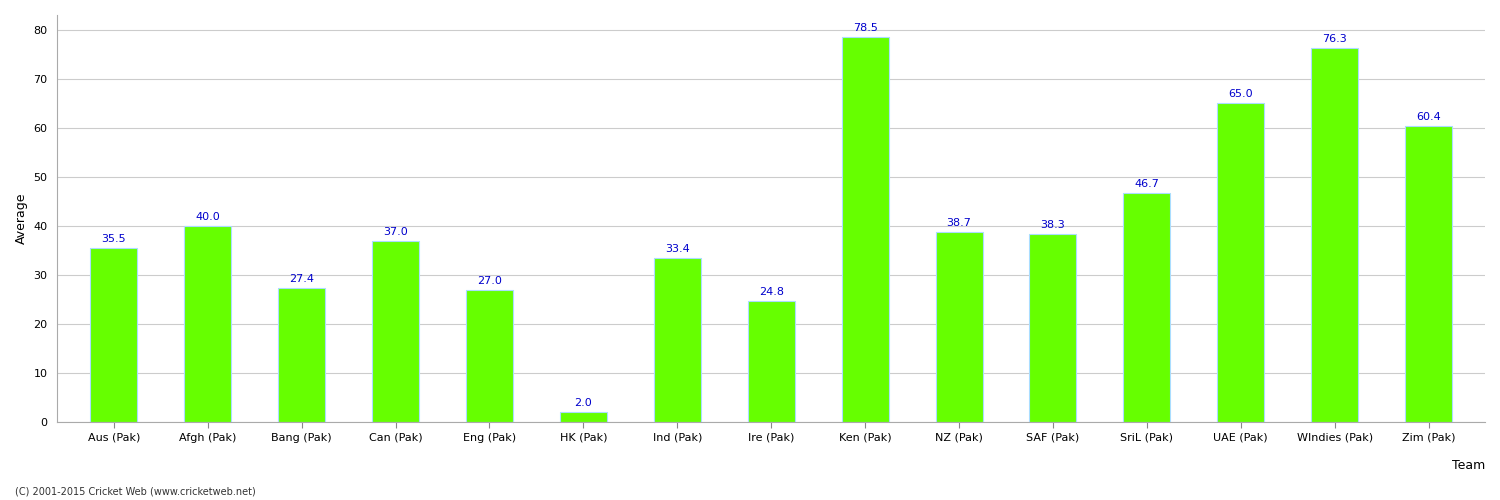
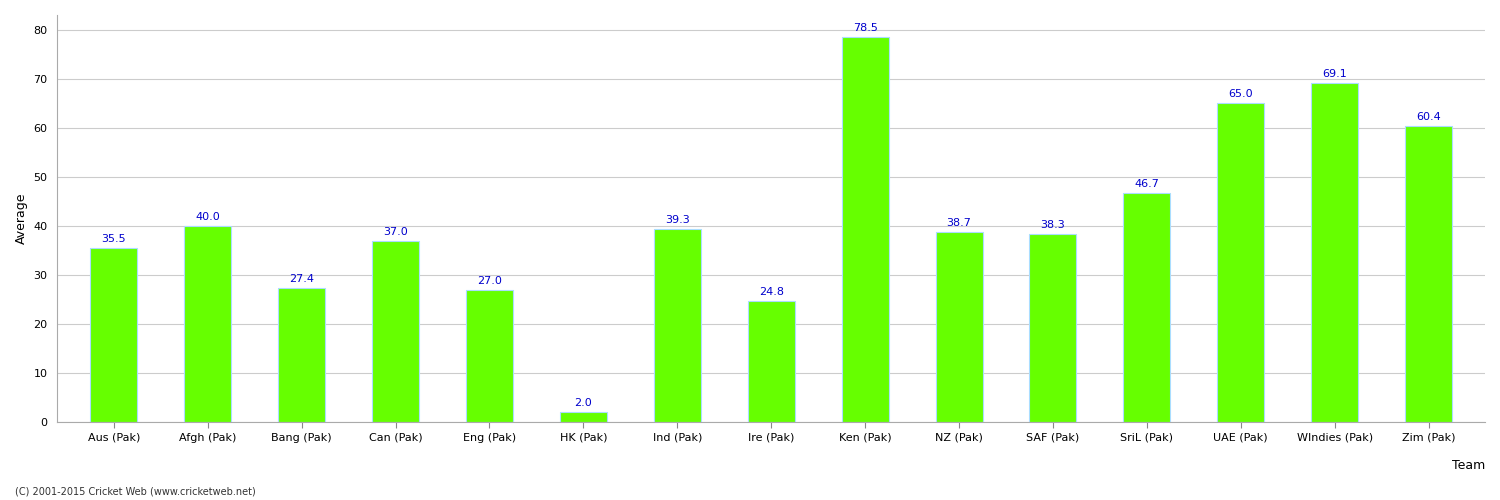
Ind (Pak): 33.4 -> 39.3
WIndies (Pak): 76.3 -> 69.1
